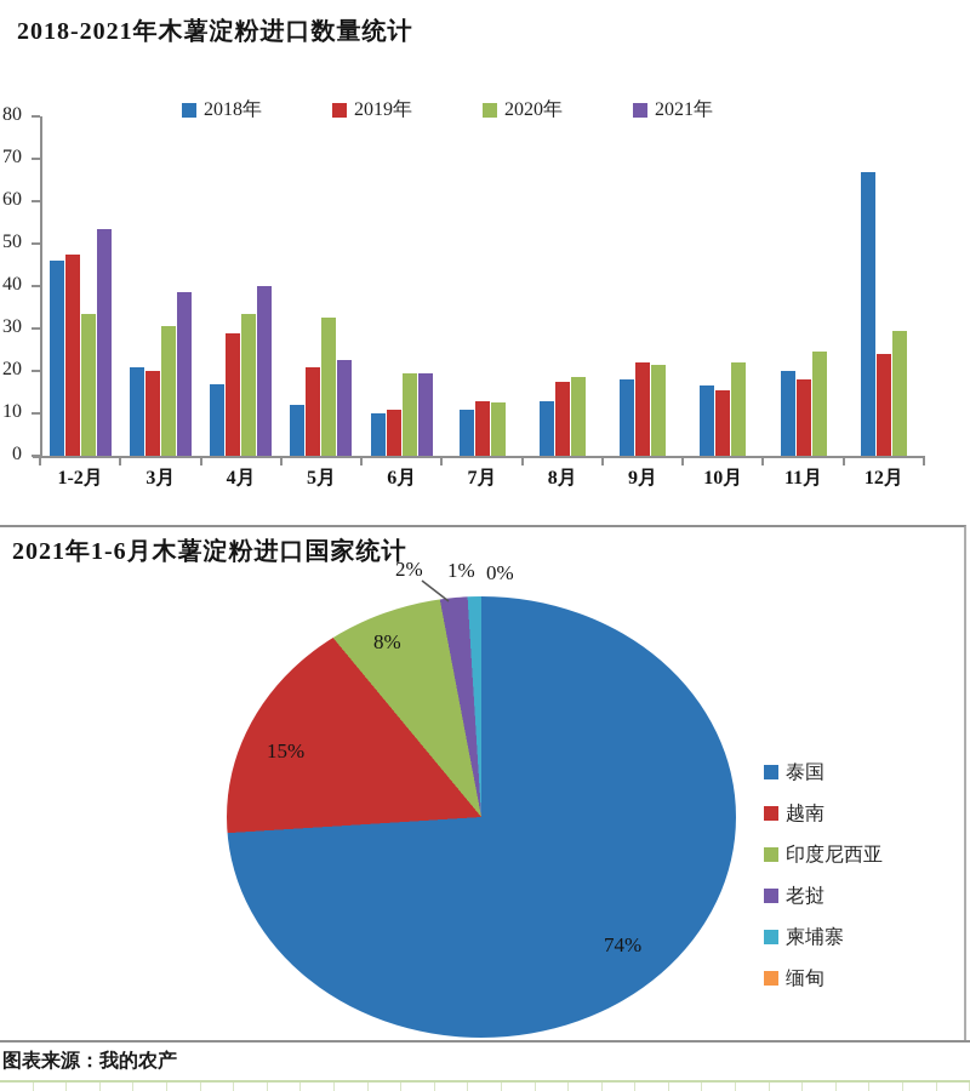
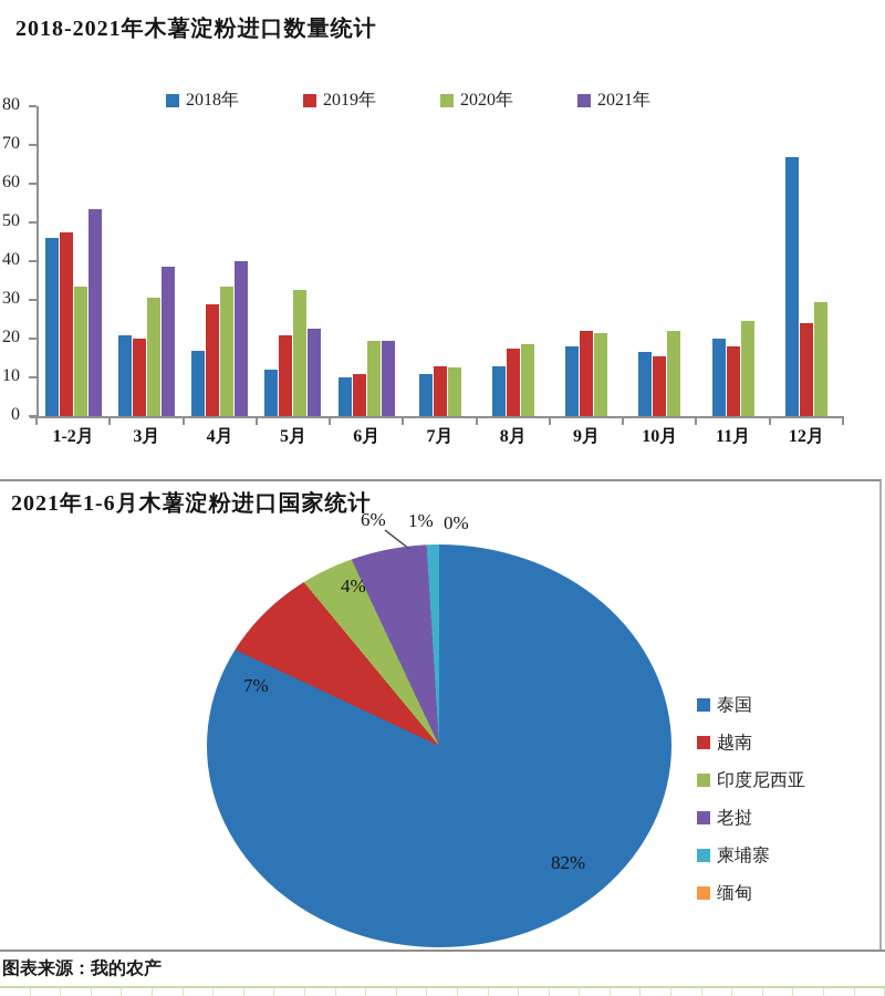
2021年1-6月木薯淀粉进口国家统计/泰国: 74% -> 82%
2021年1-6月木薯淀粉进口国家统计/越南: 15% -> 7%
2021年1-6月木薯淀粉进口国家统计/印度尼西亚: 8% -> 4%
2021年1-6月木薯淀粉进口国家统计/老挝: 2% -> 6%
